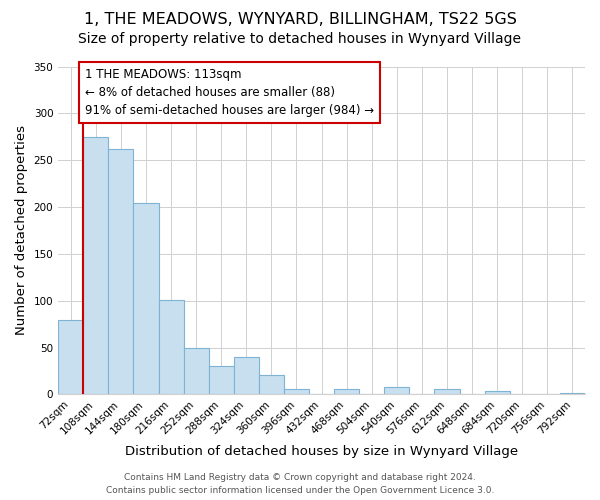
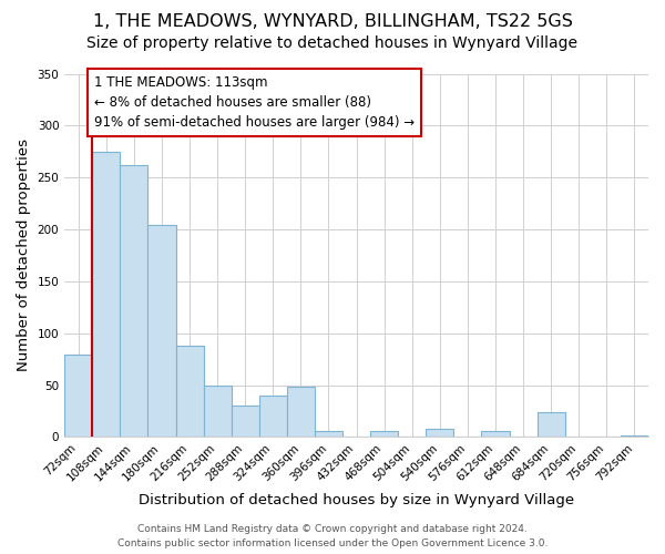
216sqm: 101 -> 88
360sqm: 21 -> 48
684sqm: 4 -> 24
